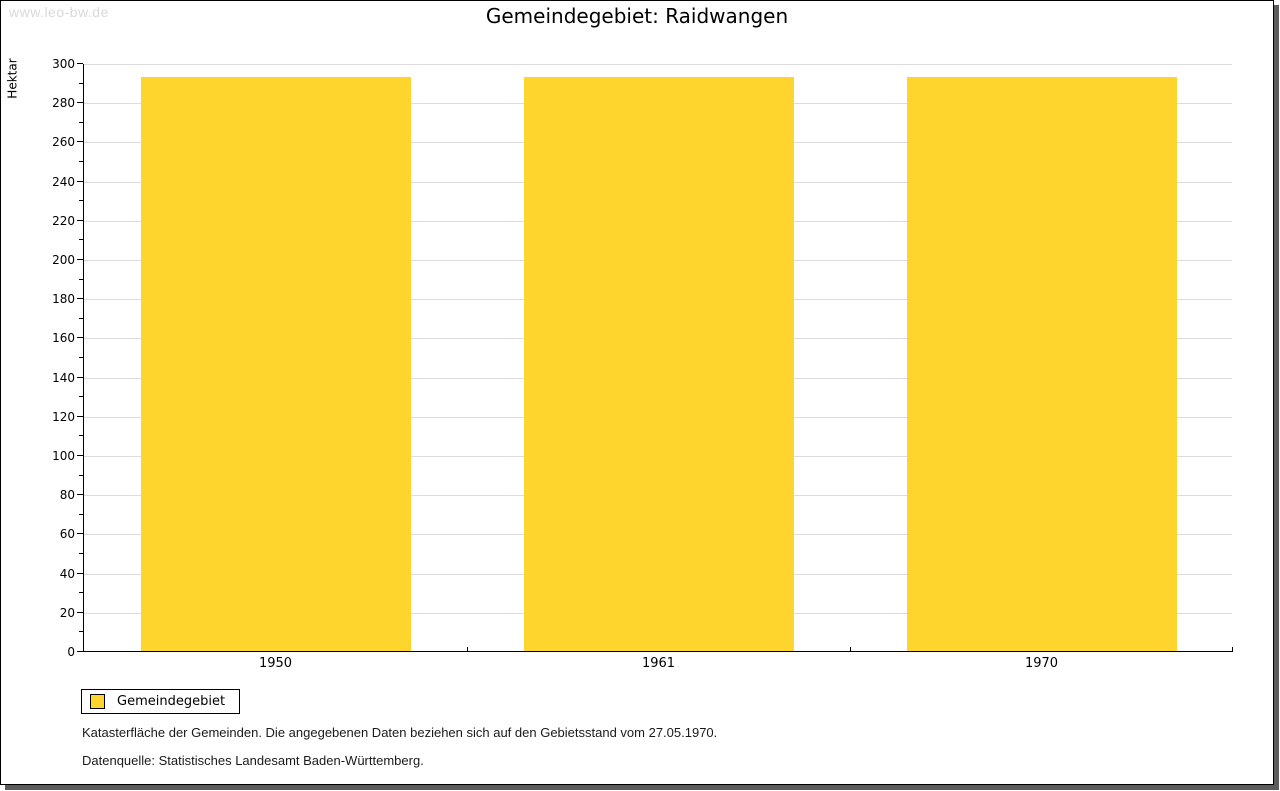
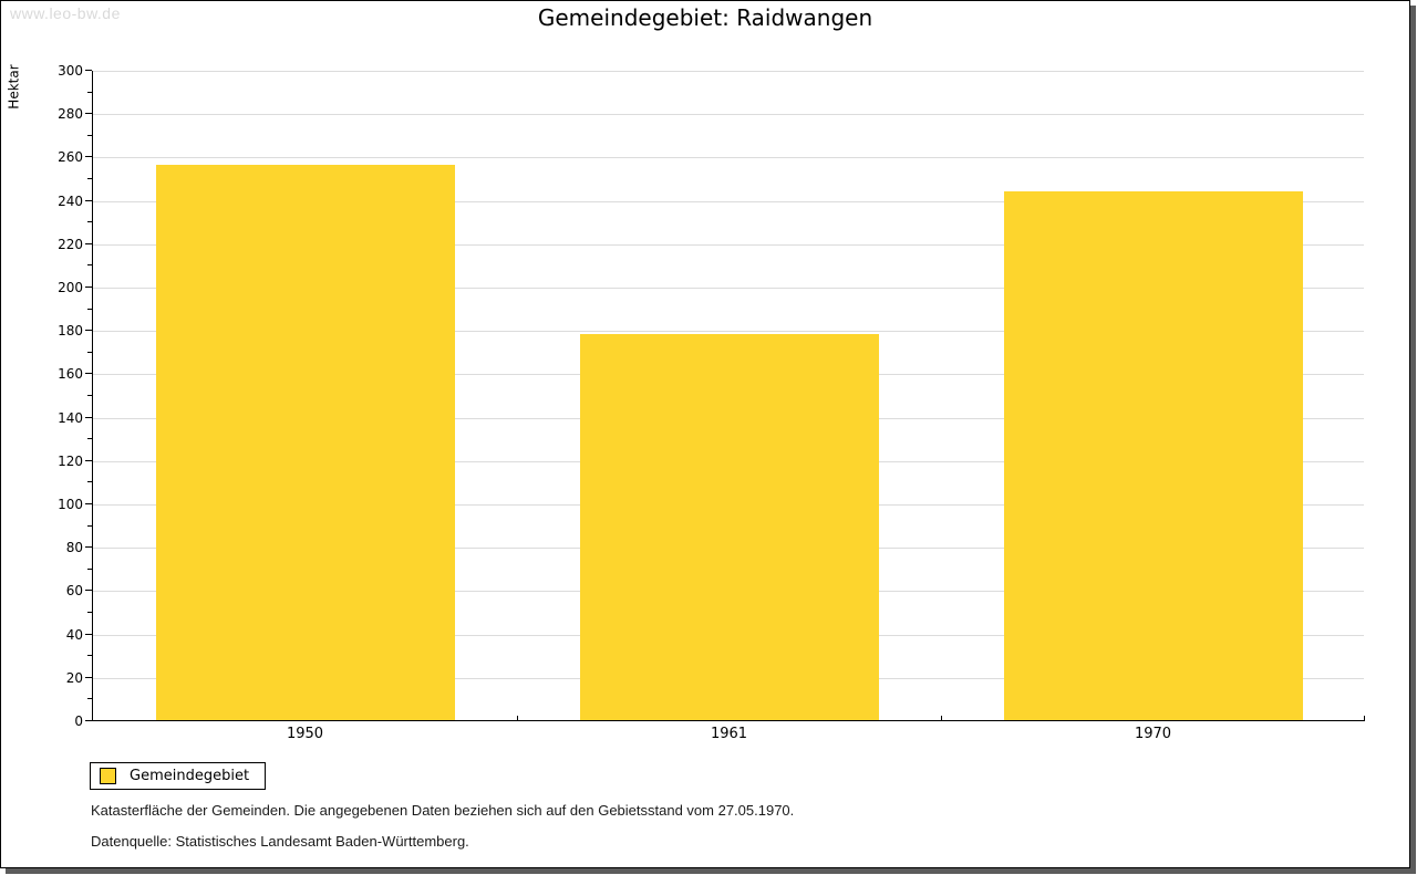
1950: 293 -> 256
1961: 293 -> 178
1970: 293 -> 244
